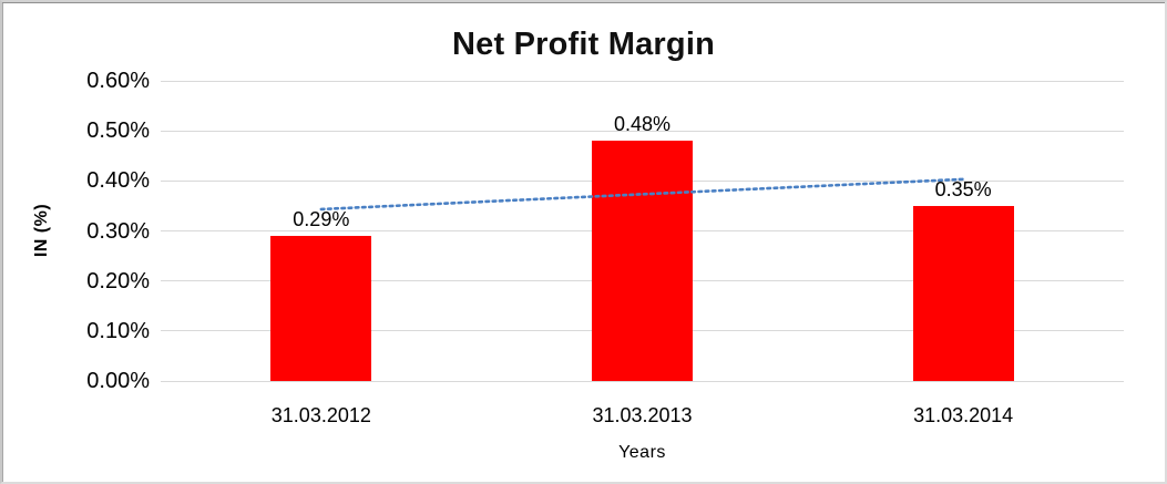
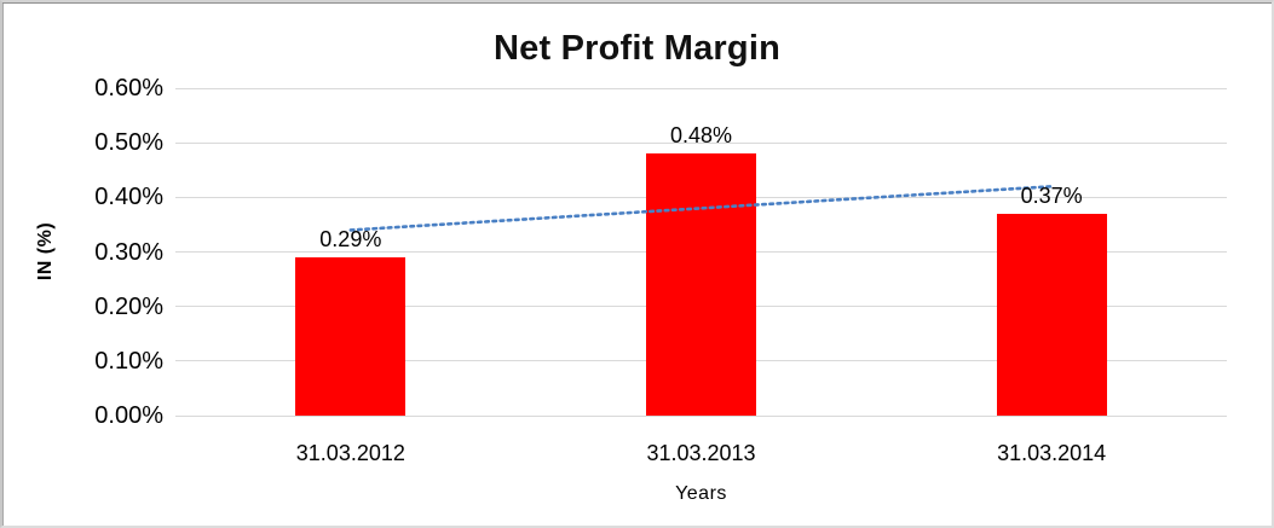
31.03.2014: 0.35% -> 0.37%
